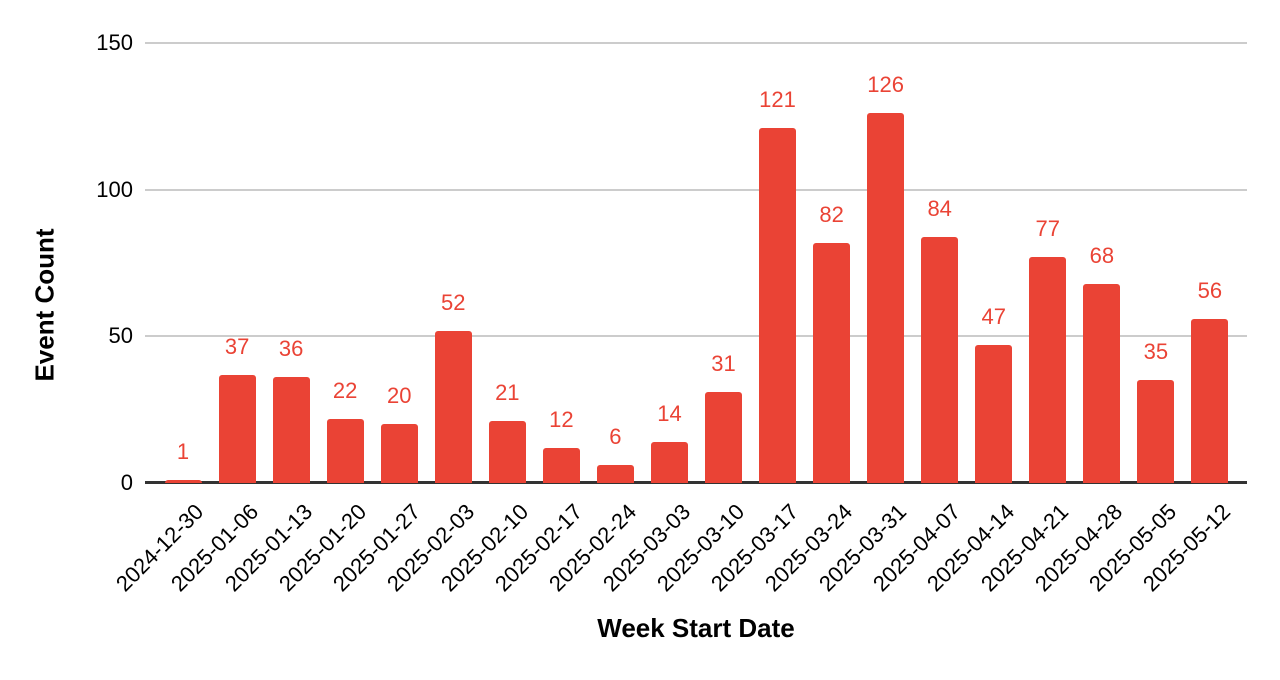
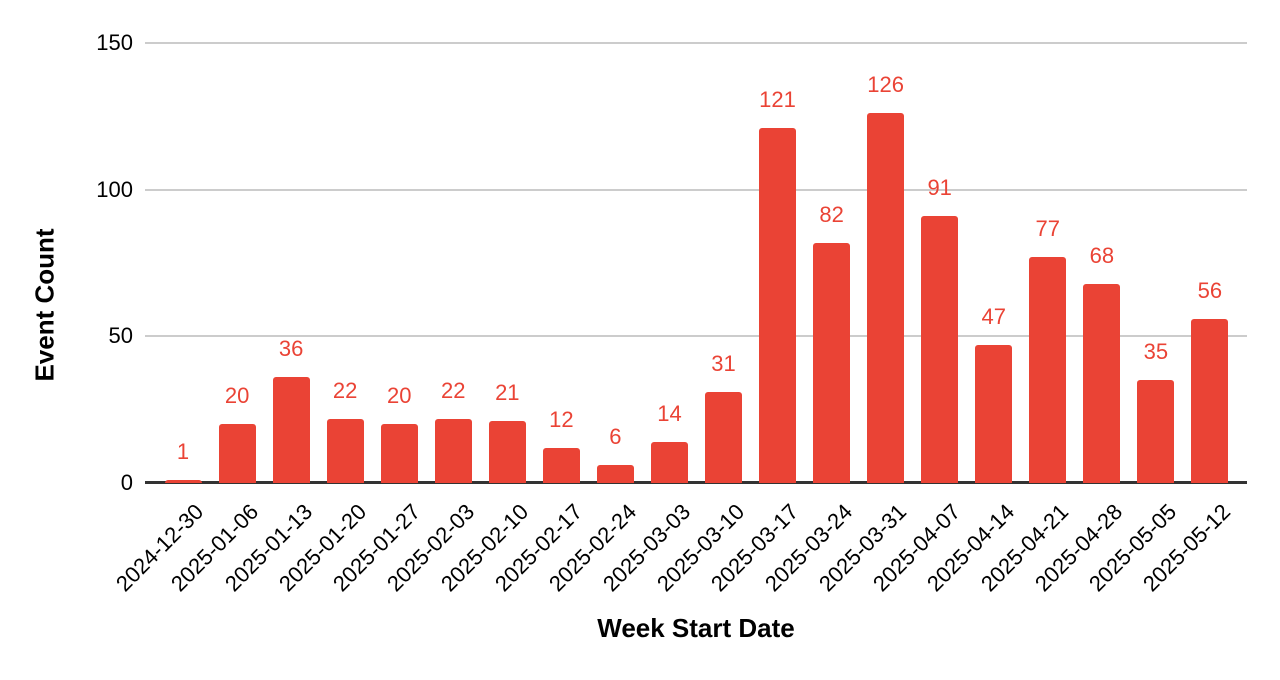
2025-01-06: 37 -> 20
2025-02-03: 52 -> 22
2025-04-07: 84 -> 91
